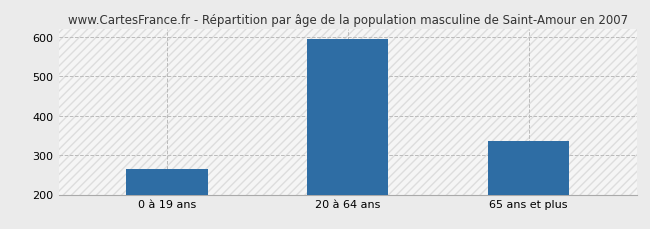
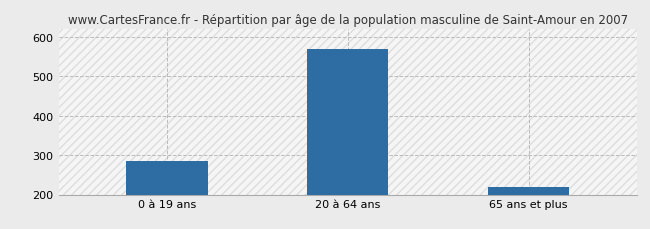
0 à 19 ans: 265 -> 285
20 à 64 ans: 595 -> 570
65 ans et plus: 335 -> 218
